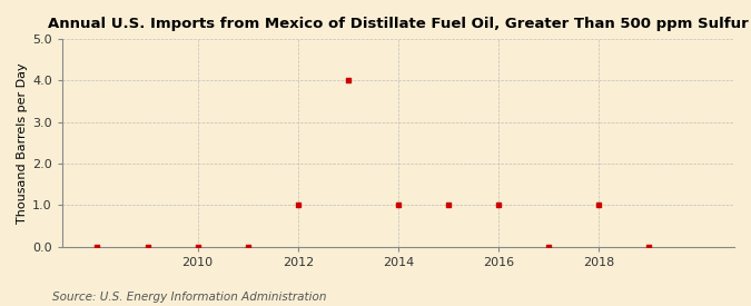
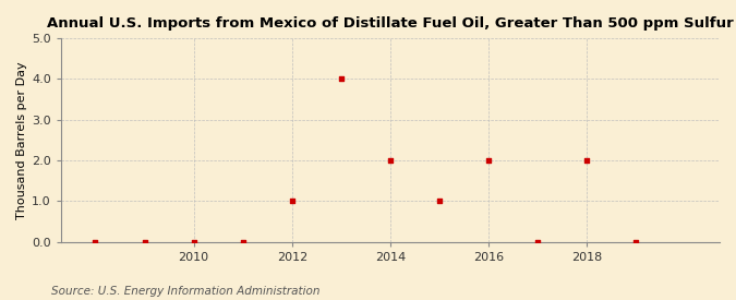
2014: 1 -> 2
2016: 1 -> 2
2018: 1 -> 2
